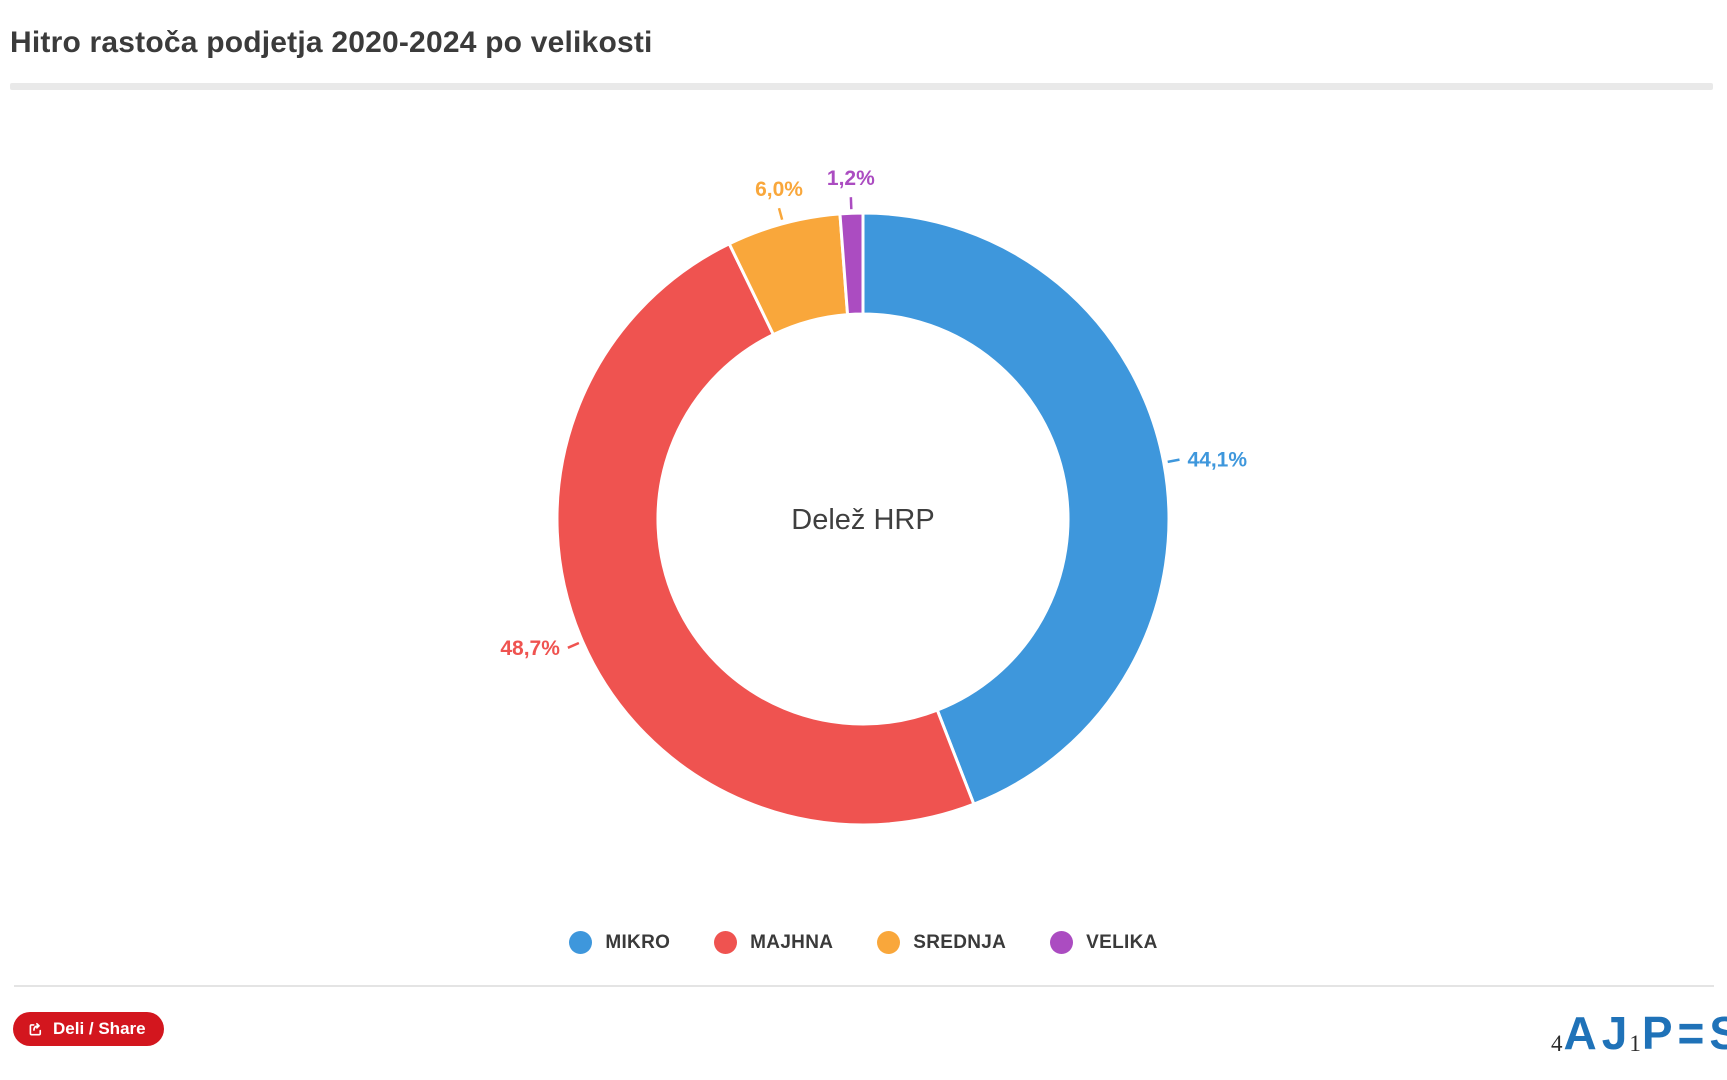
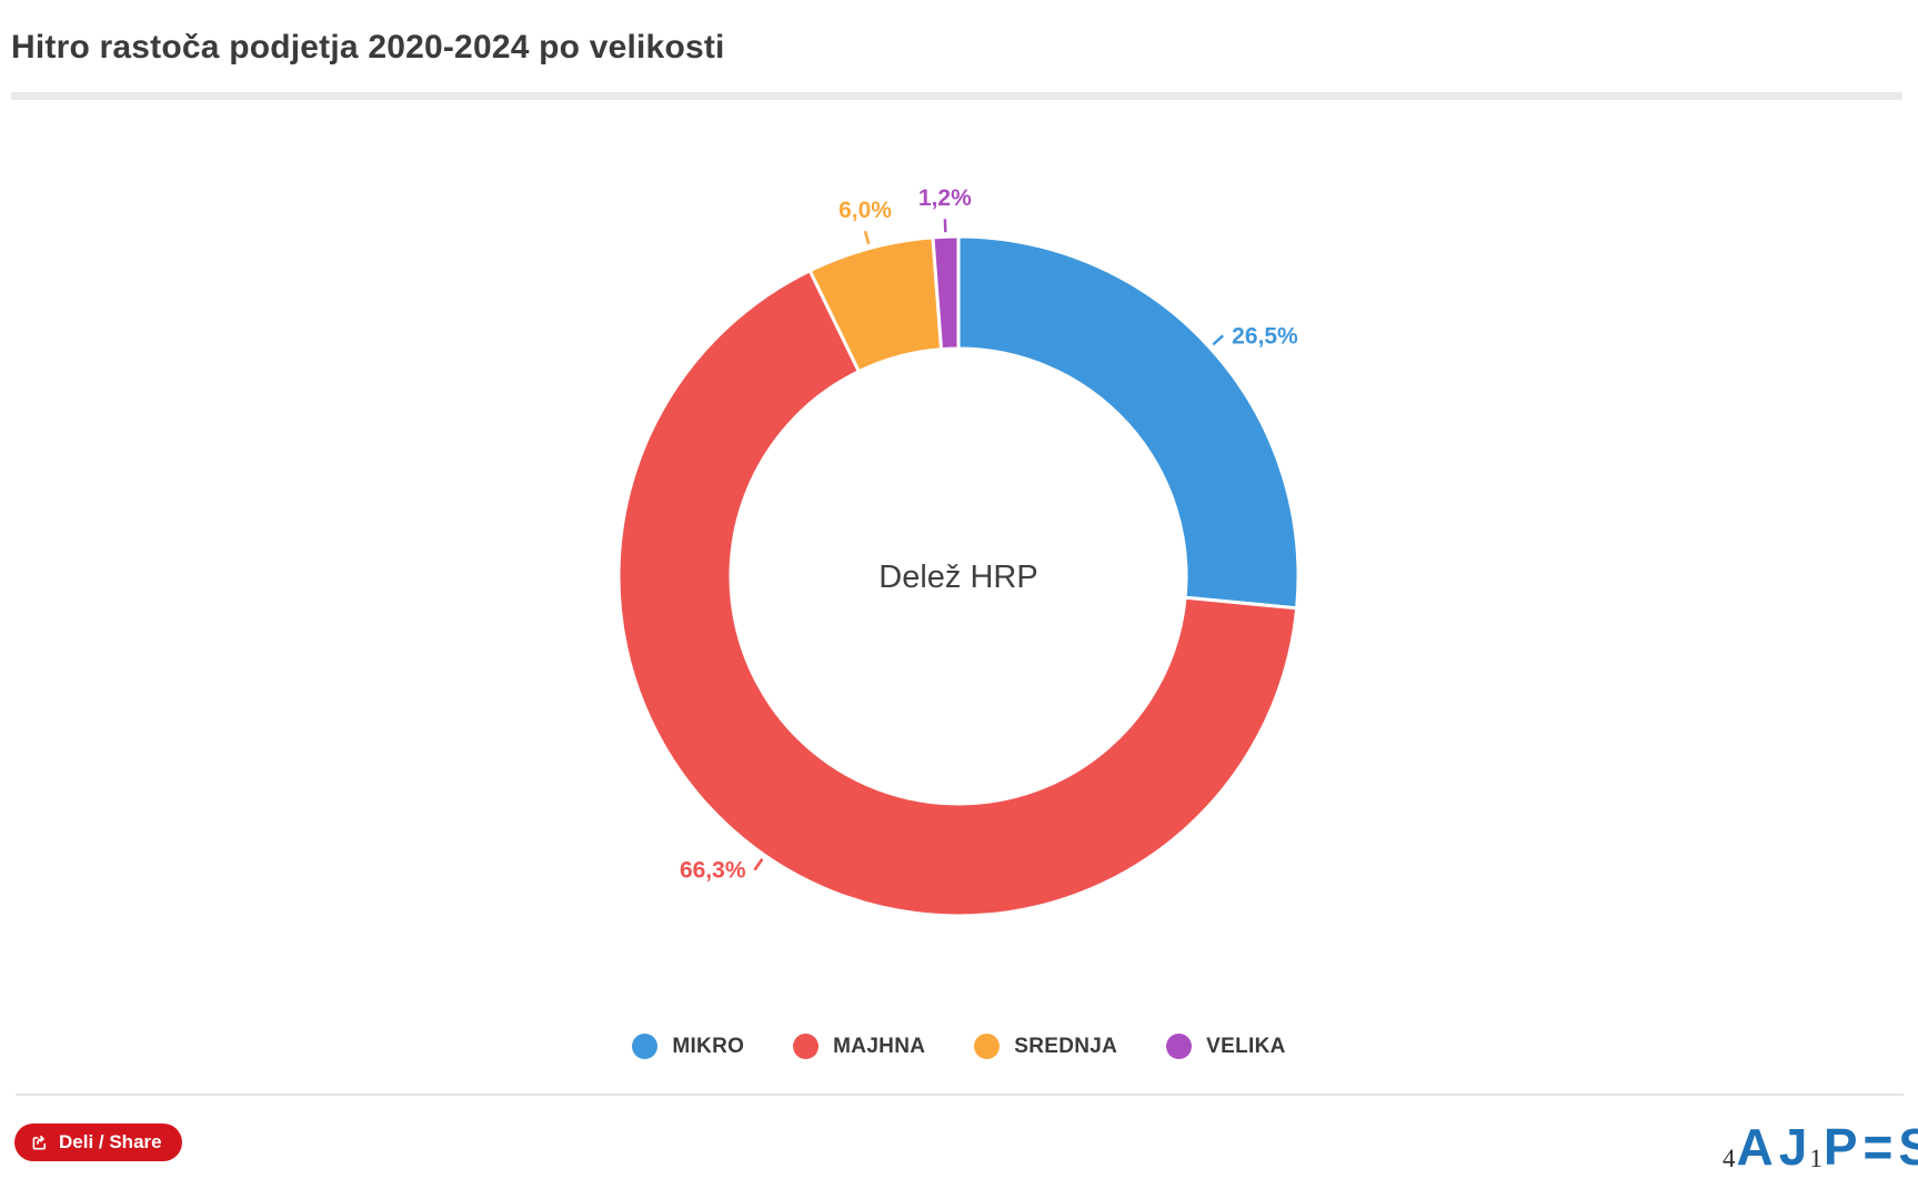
MIKRO: 44,1% -> 26,5%
MAJHNA: 48,7% -> 66,3%
